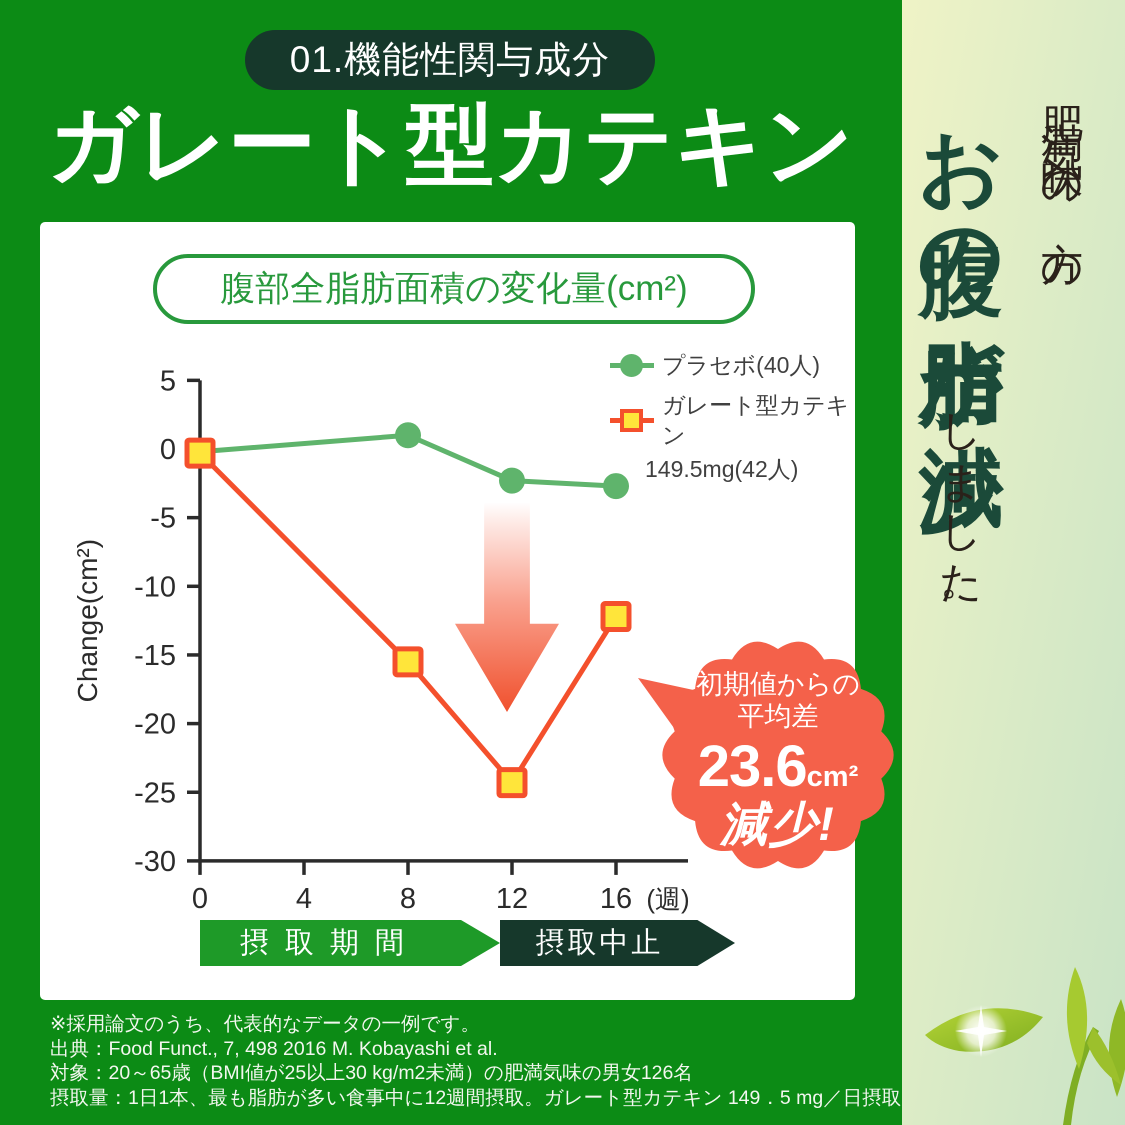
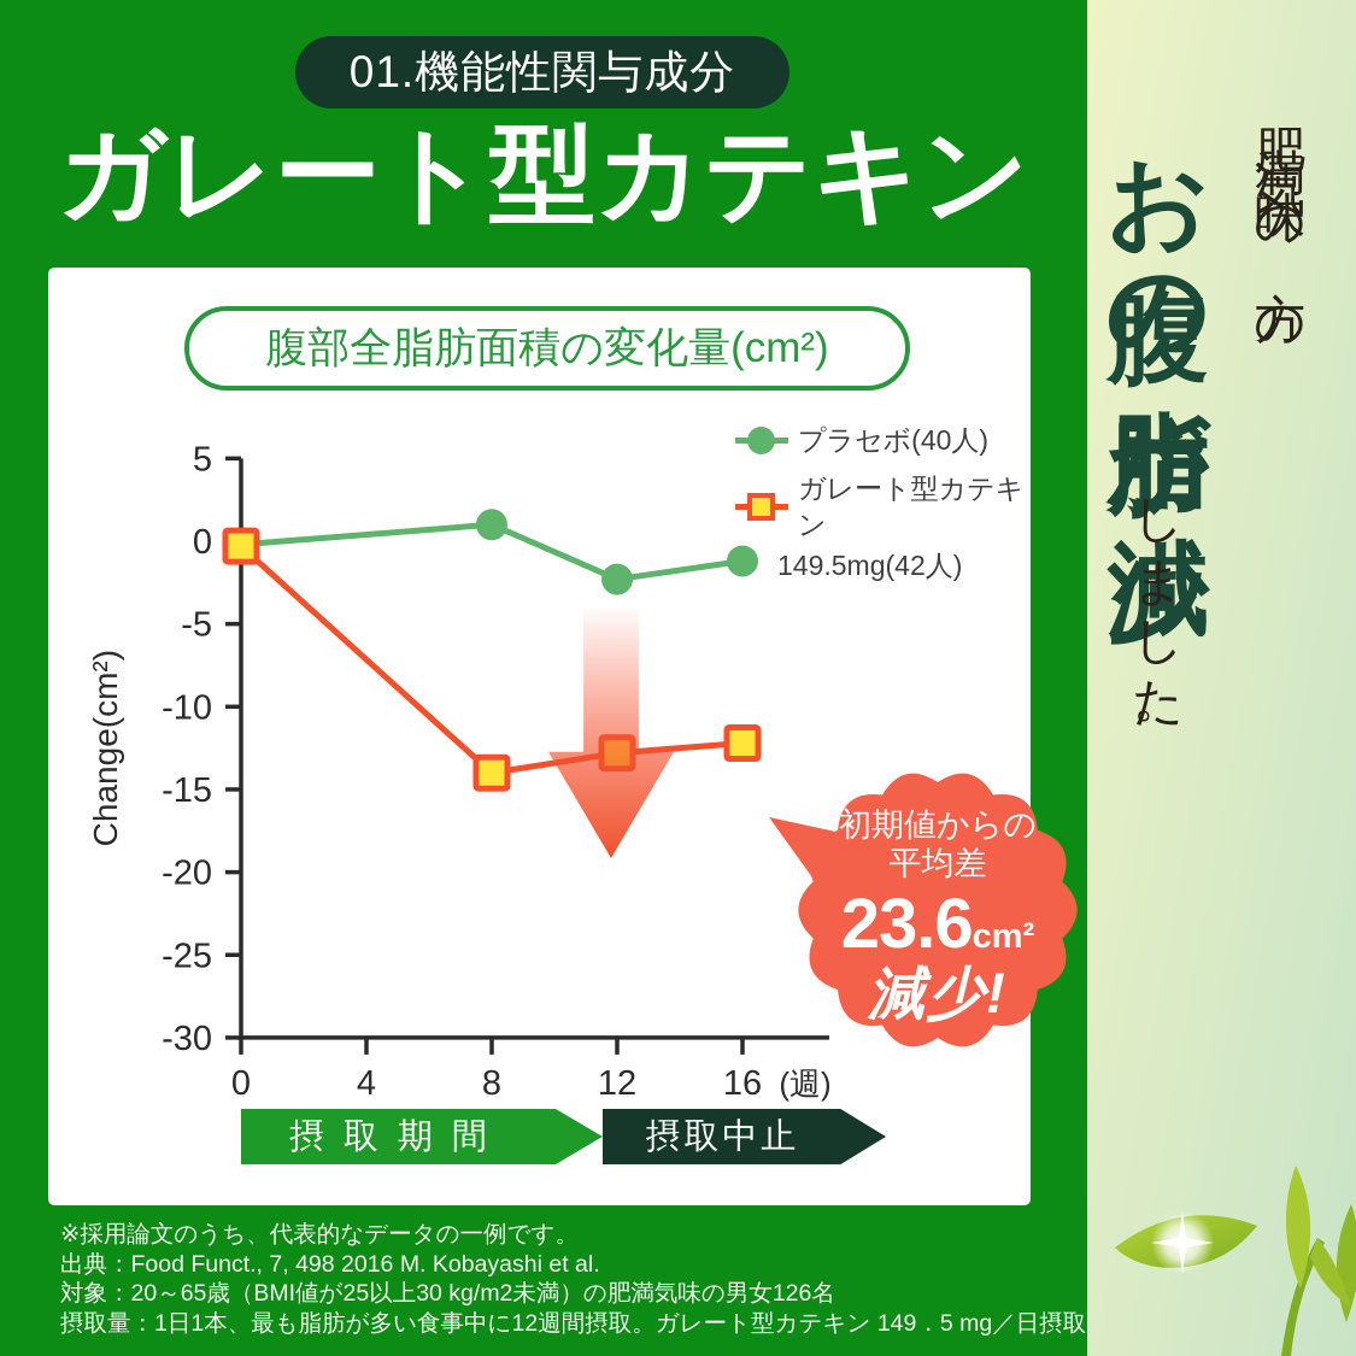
ガレート型カテキン 149.5mg(42人)/8: -15.5 -> -14.0
ガレート型カテキン 149.5mg(42人)/12: -24.3 -> -12.8
プラセボ(40人)/16: -2.7 -> -1.2
